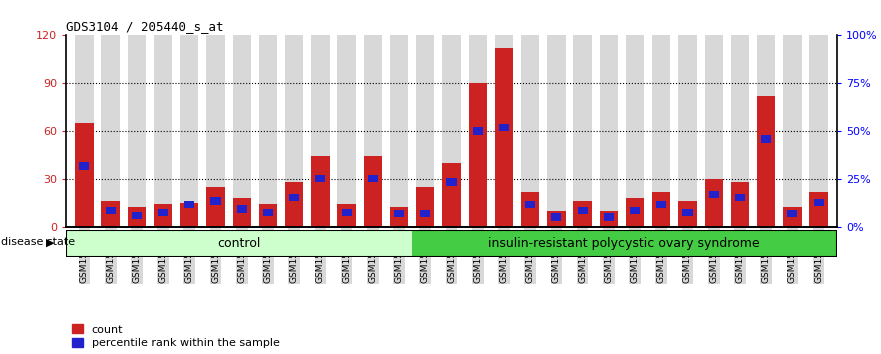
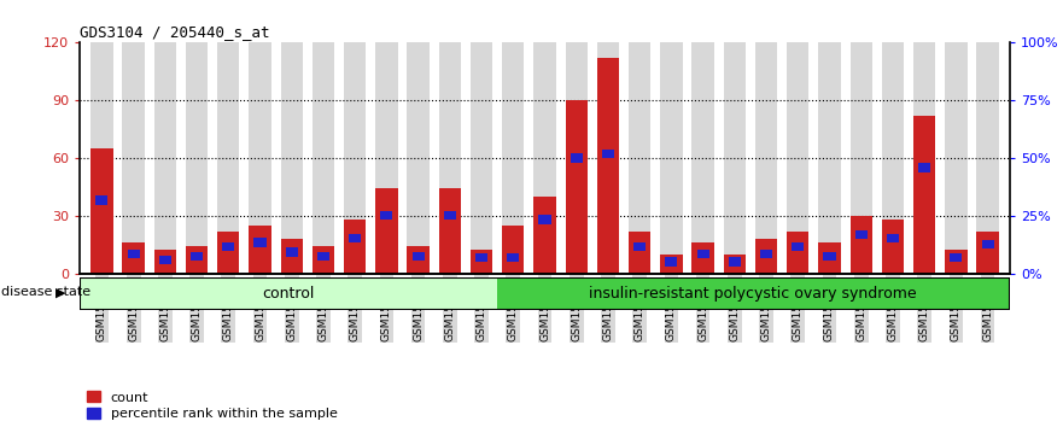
GSM156170: 15 -> 22
